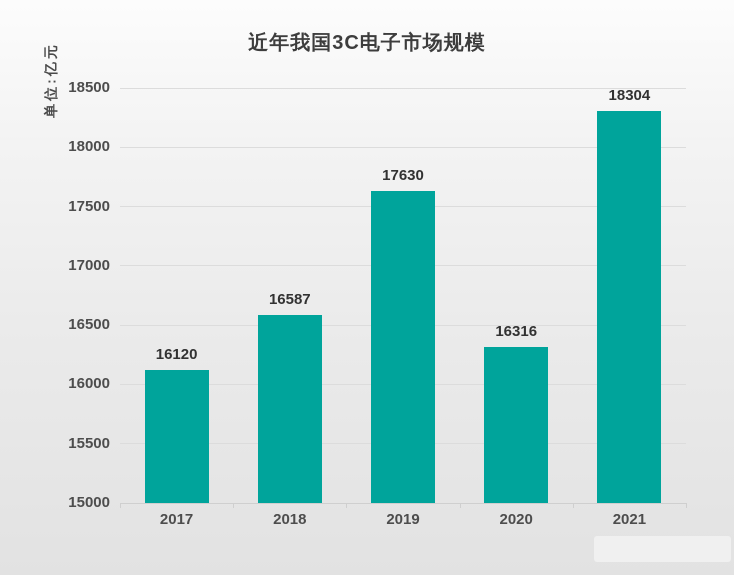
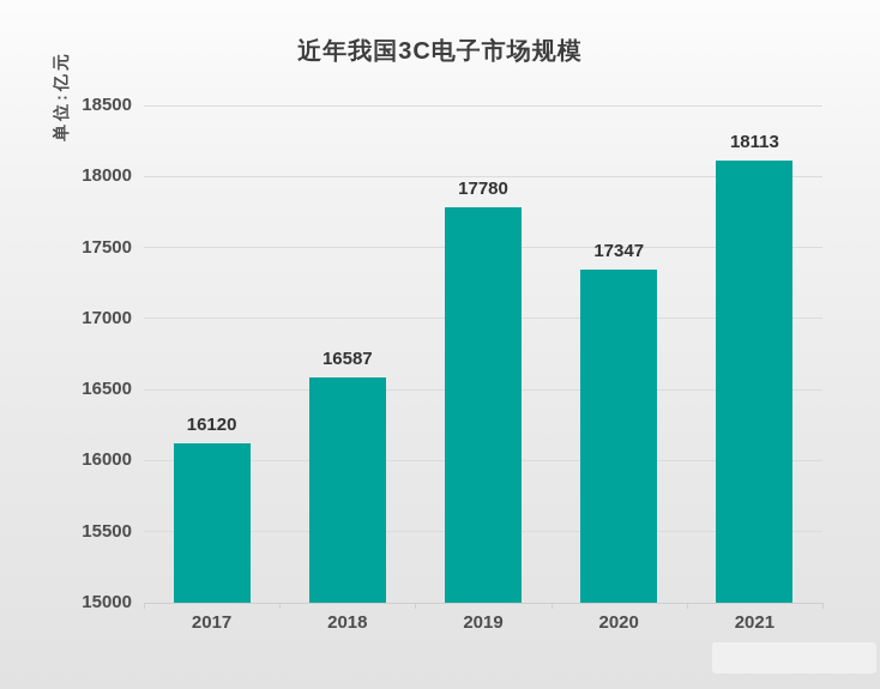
2019: 17630 -> 17780
2020: 16316 -> 17347
2021: 18304 -> 18113
